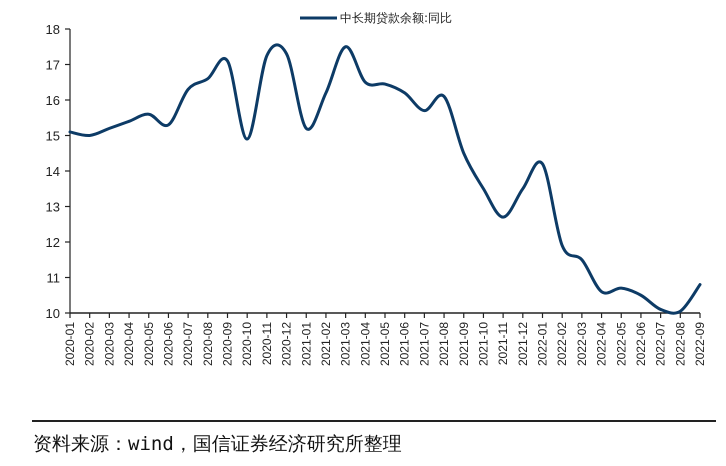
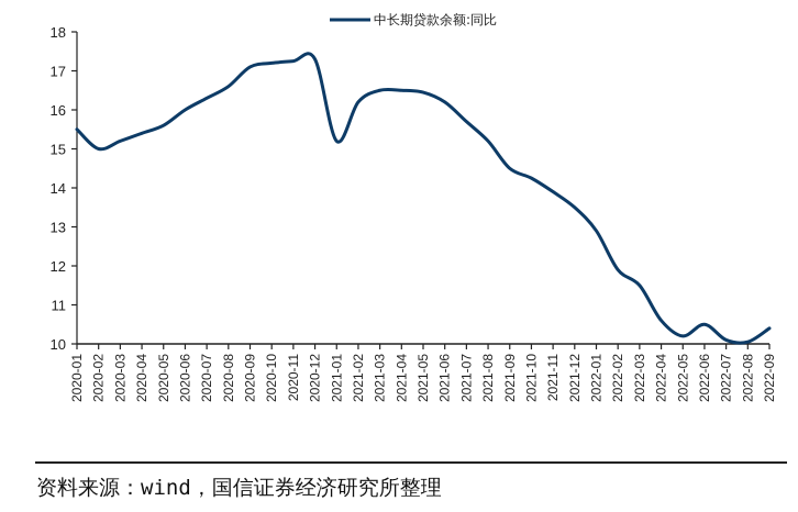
2020-01: 15.1 -> 15.5
2020-06: 15.3 -> 16.0
2020-10: 14.9 -> 17.2
2021-03: 17.5 -> 16.5
2021-08: 16.1 -> 15.2
2021-10: 13.5 -> 14.2
2021-11: 12.7 -> 13.9
2022-01: 14.2 -> 12.9
2022-05: 10.7 -> 10.2
2022-09: 10.8 -> 10.4
